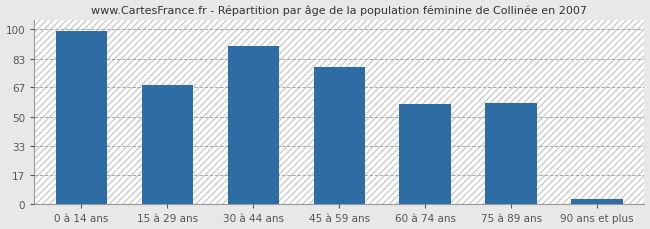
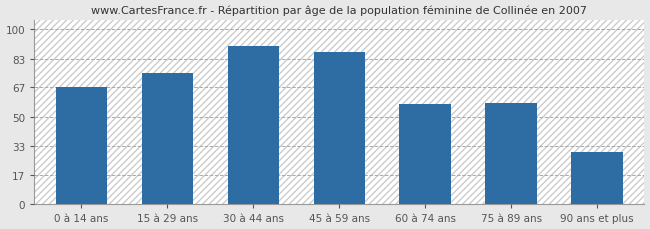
0 à 14 ans: 99 -> 67
15 à 29 ans: 68 -> 75
45 à 59 ans: 78 -> 87
90 ans et plus: 3 -> 30
